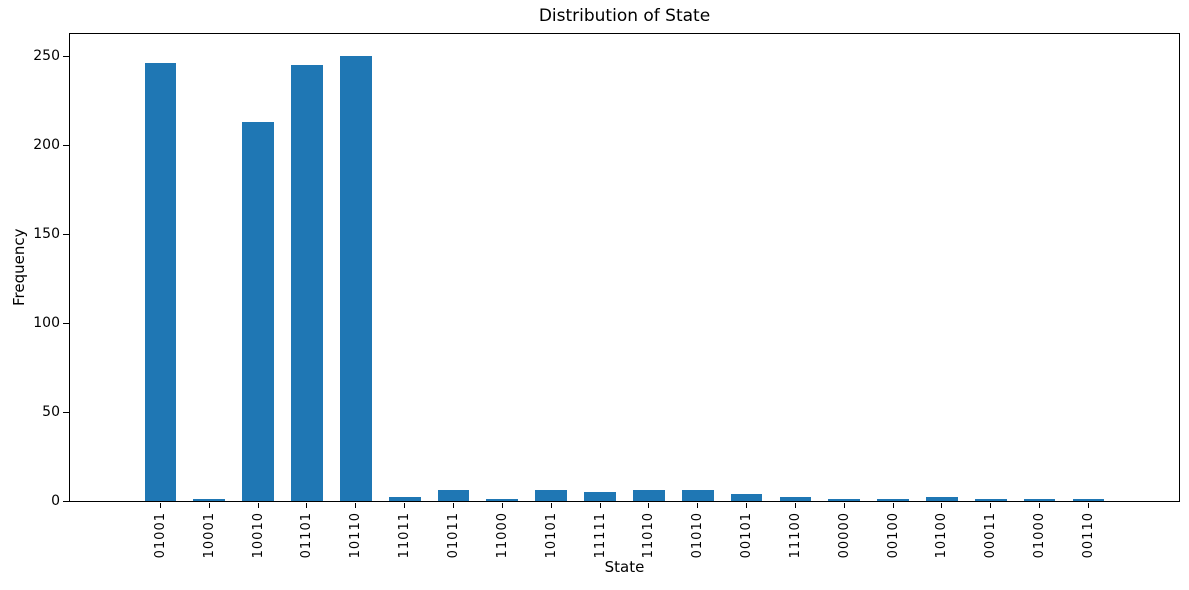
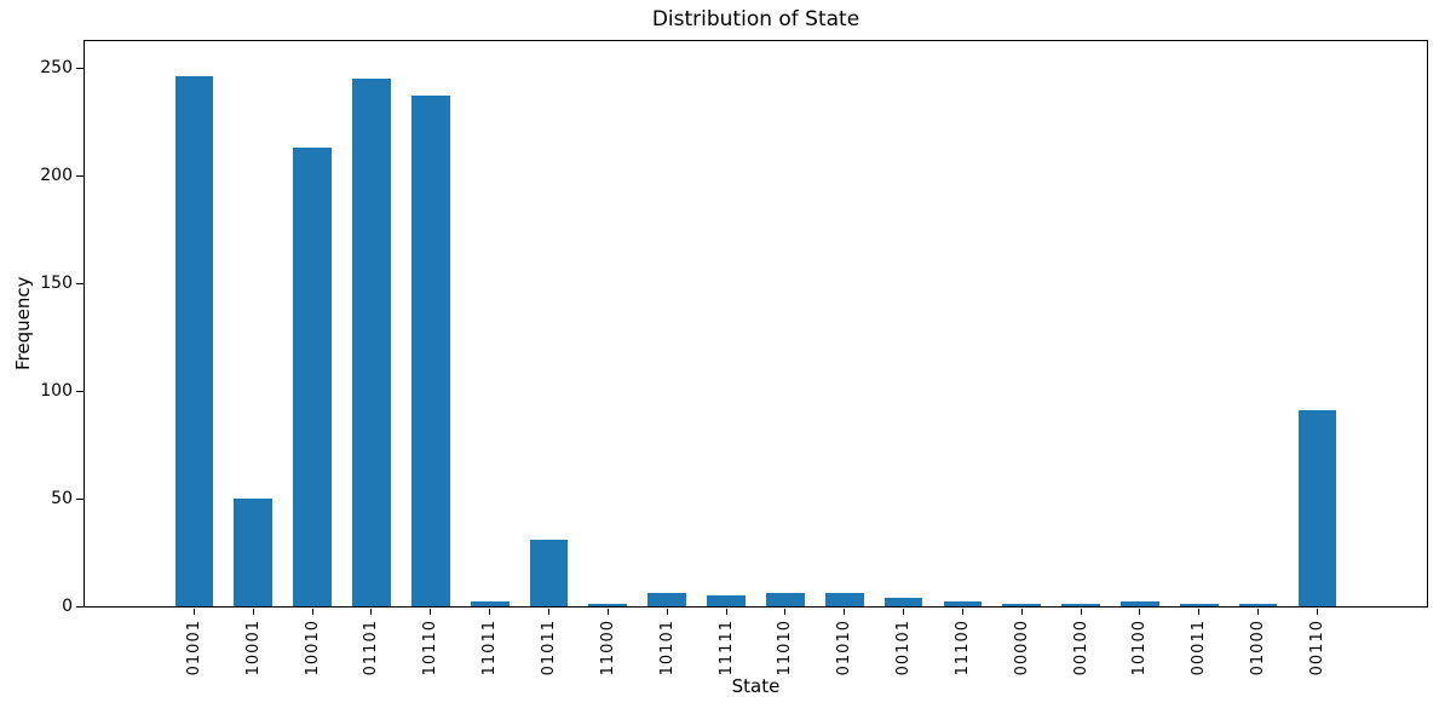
10001: 1 -> 50
10110: 250 -> 237
01011: 6 -> 31
00110: 1 -> 91
